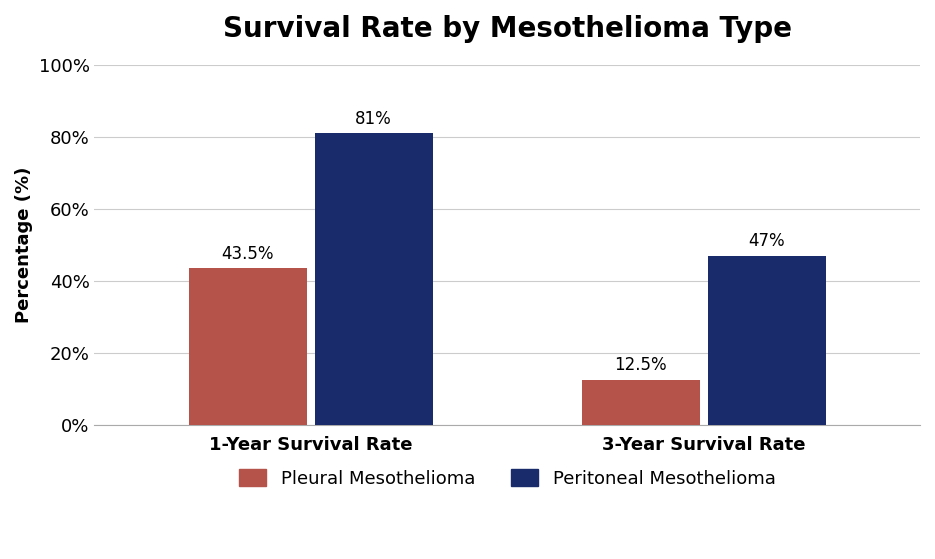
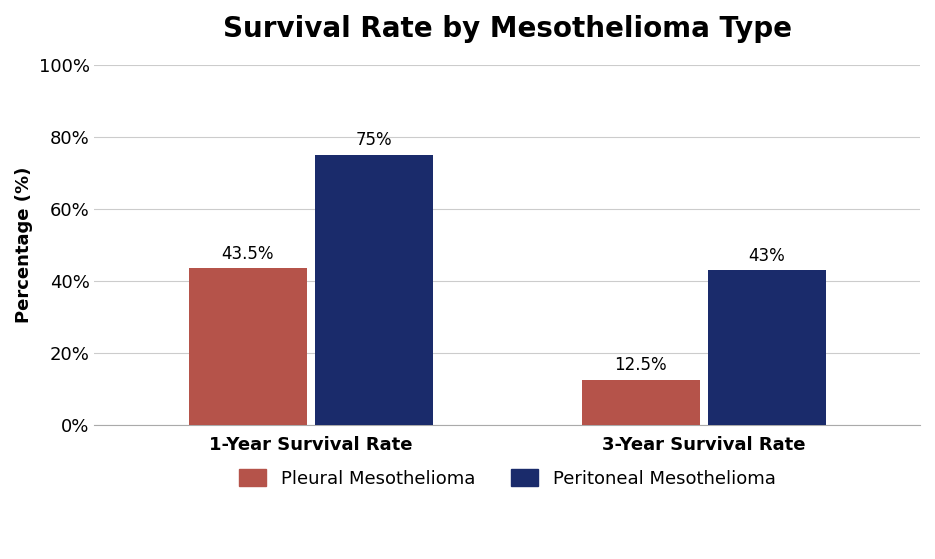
Peritoneal Mesothelioma/1-Year Survival Rate: 81% -> 75%
Peritoneal Mesothelioma/3-Year Survival Rate: 47% -> 43%
